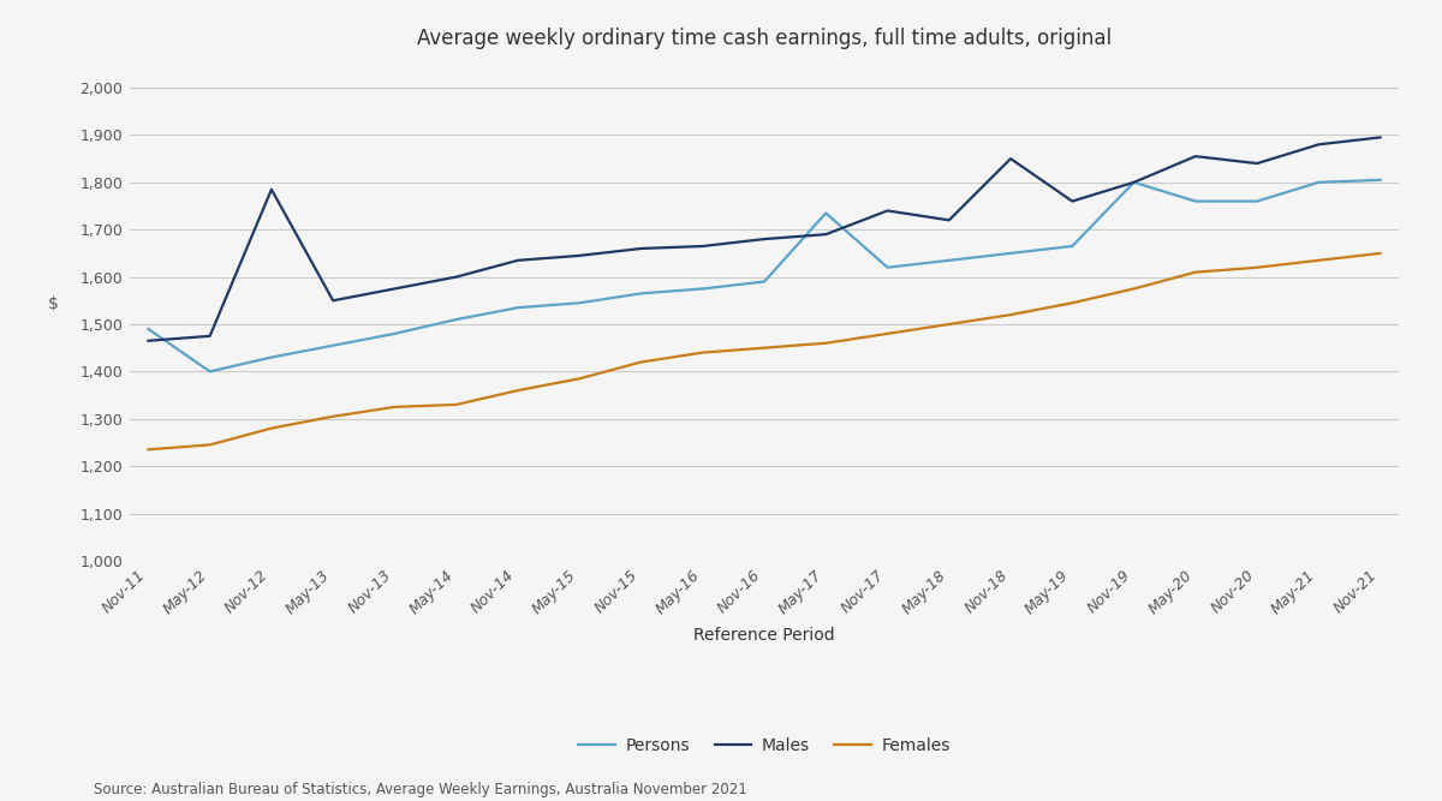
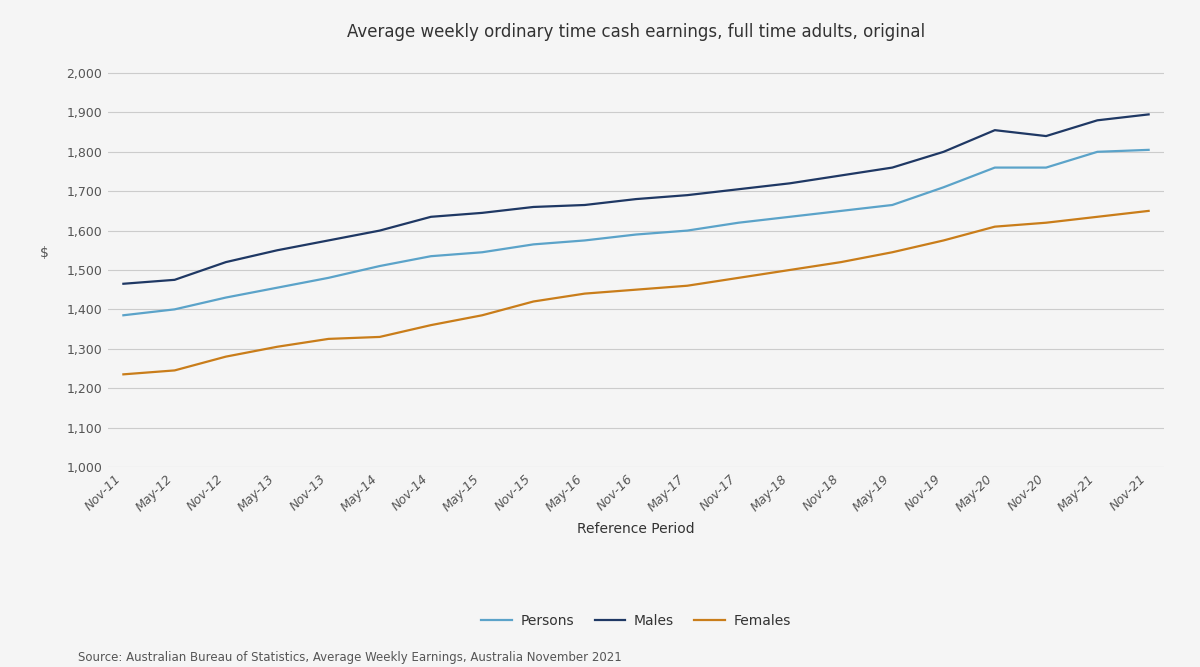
Persons/Nov-11: 1,490 -> 1,385
Males/Nov-12: 1,785 -> 1,520
Persons/May-17: 1,735 -> 1,600
Males/Nov-17: 1,740 -> 1,705
Males/Nov-18: 1,850 -> 1,740
Persons/Nov-19: 1,800 -> 1,710
